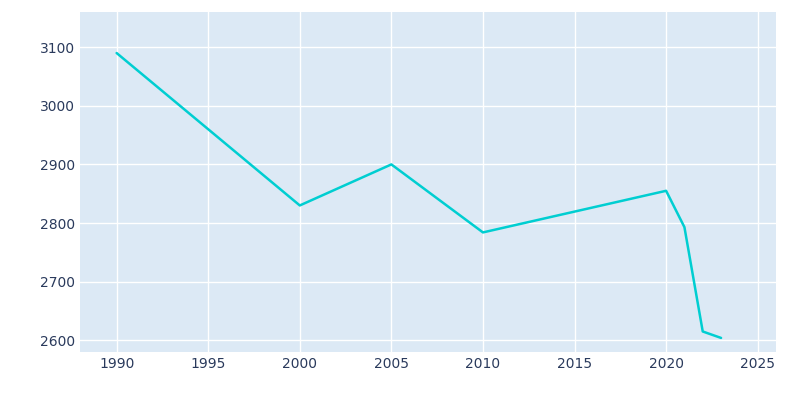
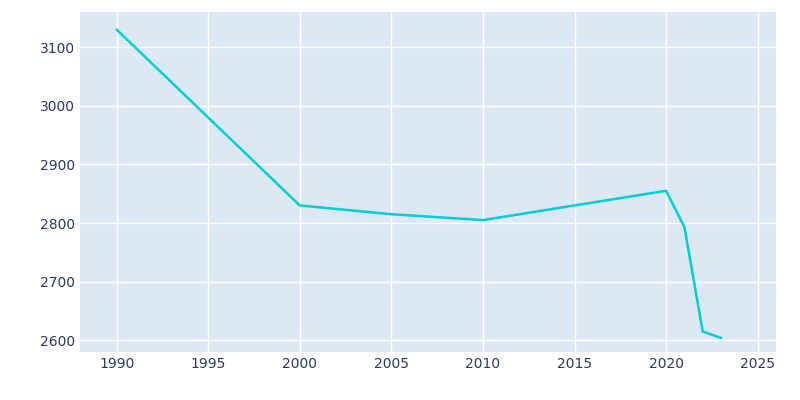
1990: 3090 -> 3130
2005: 2900 -> 2815
2010: 2784 -> 2805
